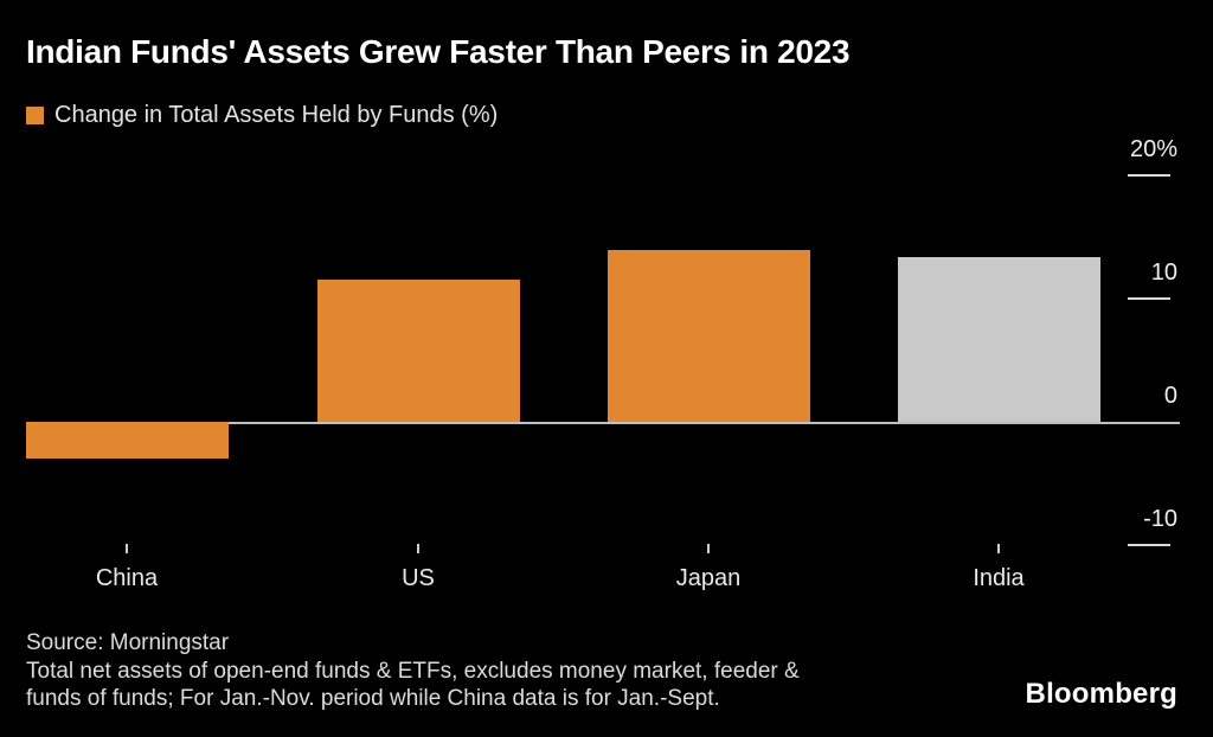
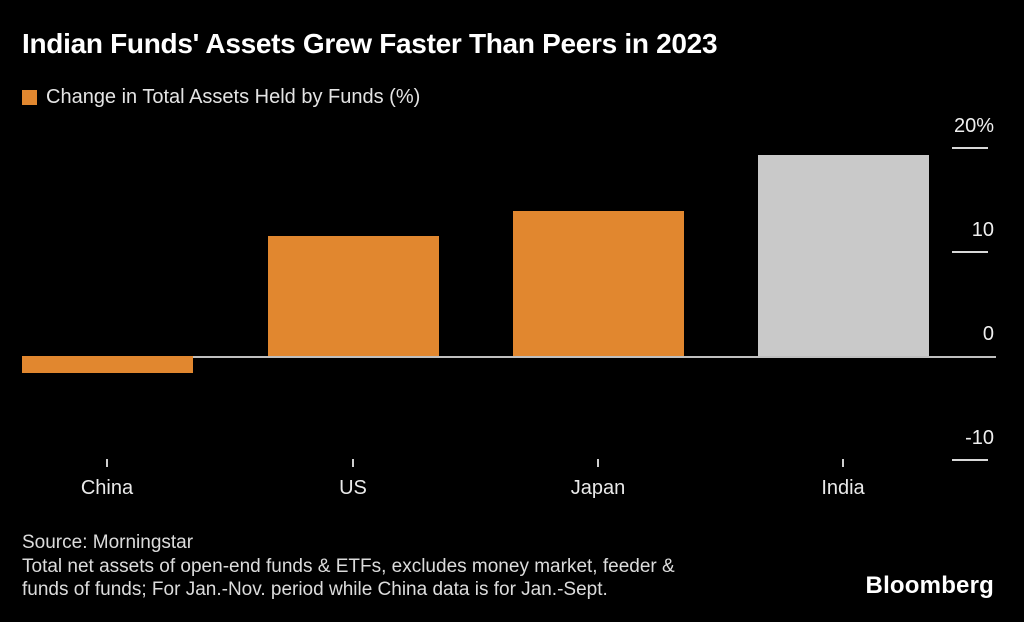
China: -3.0% -> -1.6%
India: 13.4% -> 19.3%
